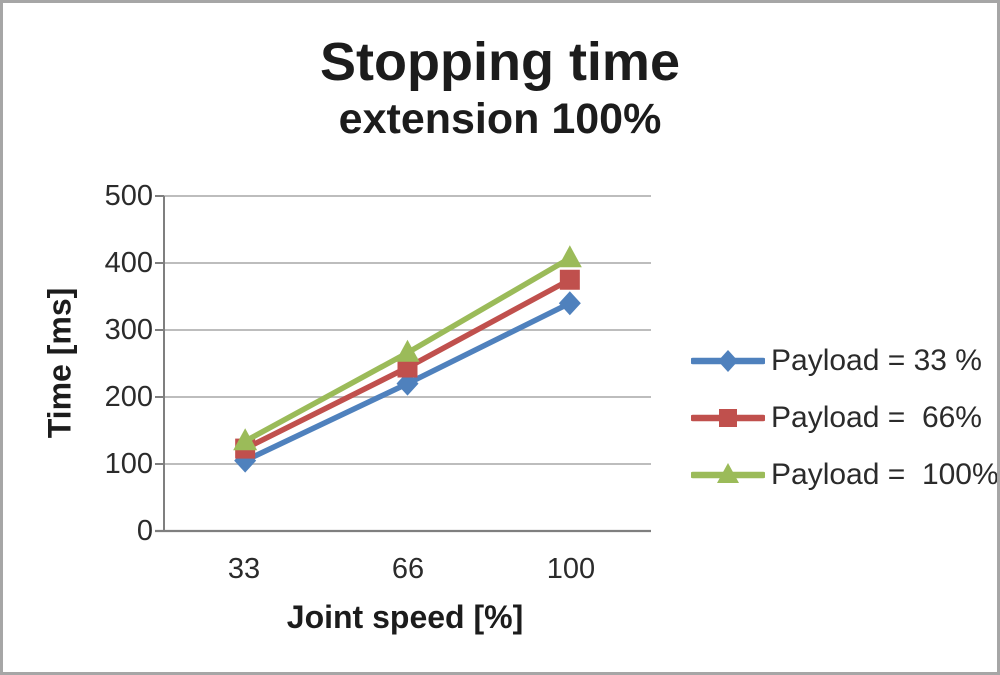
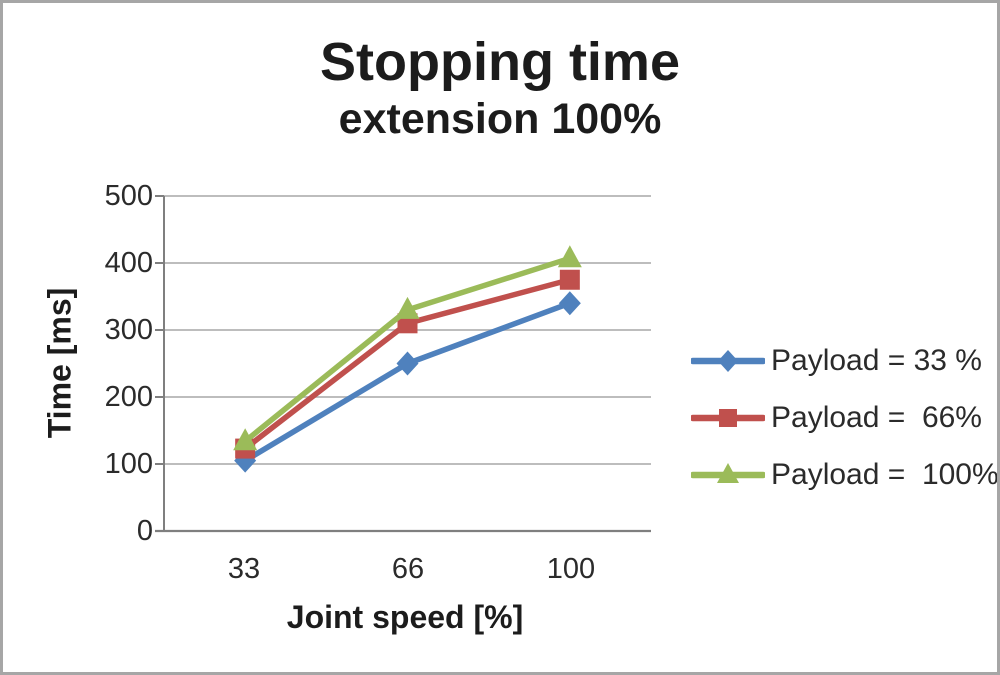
Payload = 33 %/66: 220 -> 250
Payload = 66%/66: 240 -> 310
Payload = 100%/66: 270 -> 330
